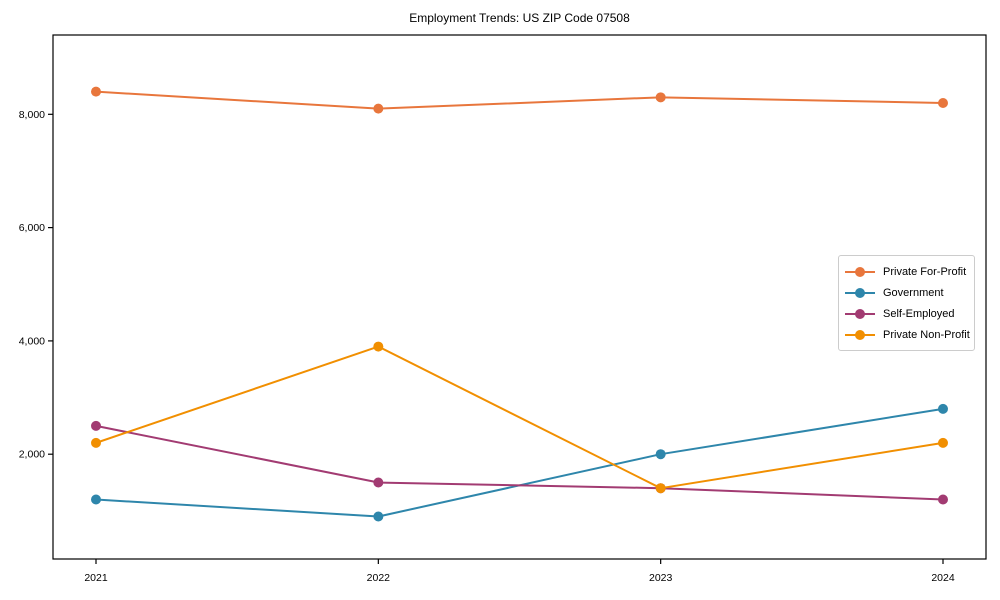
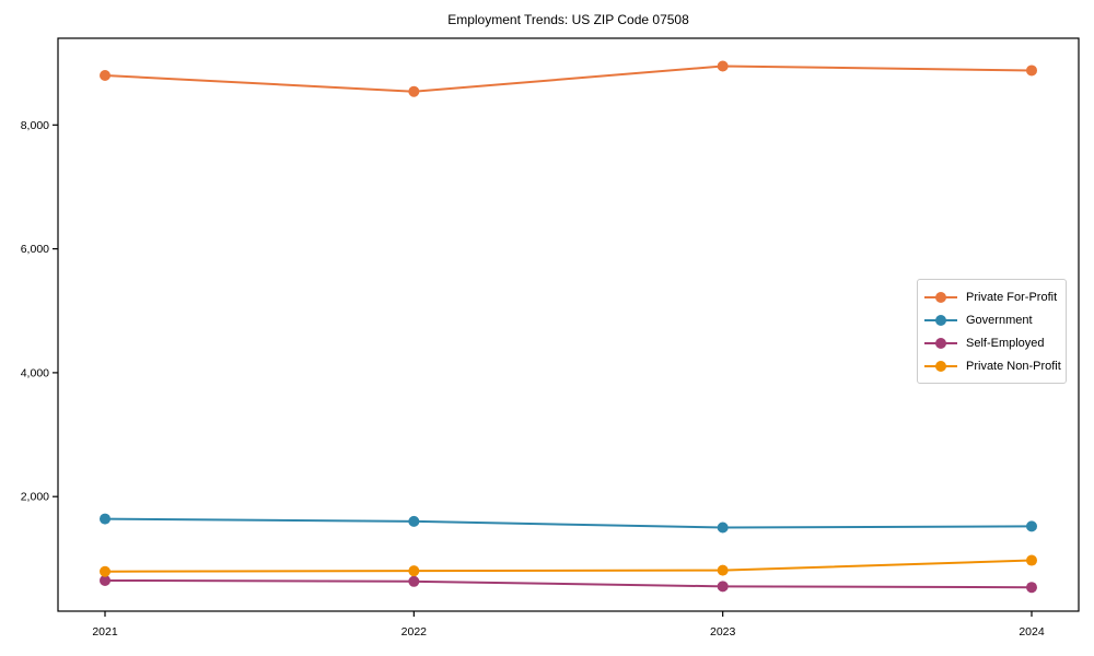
Private For-Profit/2021: 8400 -> 8800
Government/2021: 1200 -> 1600
Self-Employed/2021: 2500 -> 600
Private Non-Profit/2021: 2200 -> 800
Private For-Profit/2022: 8100 -> 8500
Government/2022: 900 -> 1600
Self-Employed/2022: 1500 -> 600
Private Non-Profit/2022: 3900 -> 800
Private For-Profit/2023: 8300 -> 9000
Government/2023: 2000 -> 1500
Self-Employed/2023: 1400 -> 600
Private Non-Profit/2023: 1400 -> 800
Private For-Profit/2024: 8200 -> 8900
Government/2024: 2800 -> 1500
Self-Employed/2024: 1200 -> 500
Private Non-Profit/2024: 2200 -> 1000
